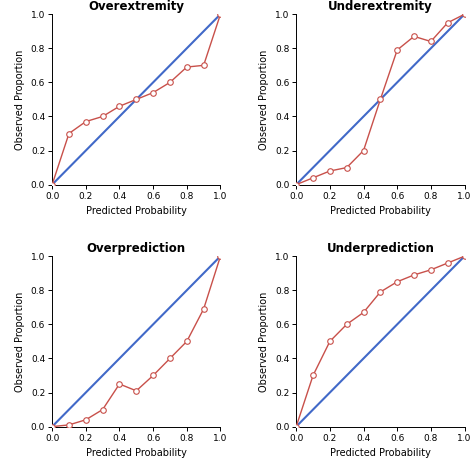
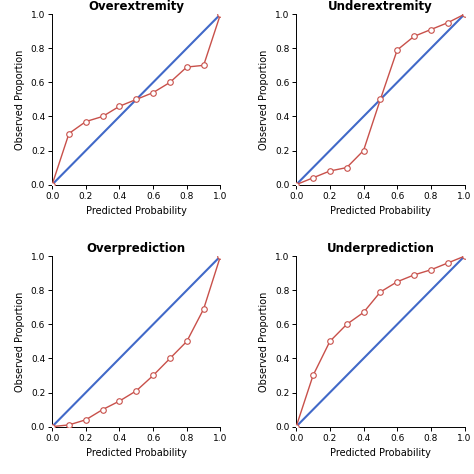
Underextremity/0.8: 0.84 -> 0.91
Overprediction/0.4: 0.25 -> 0.15
